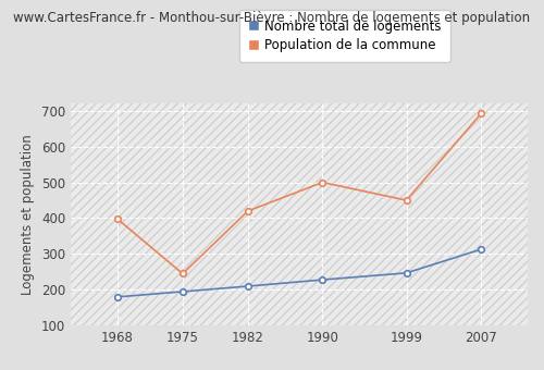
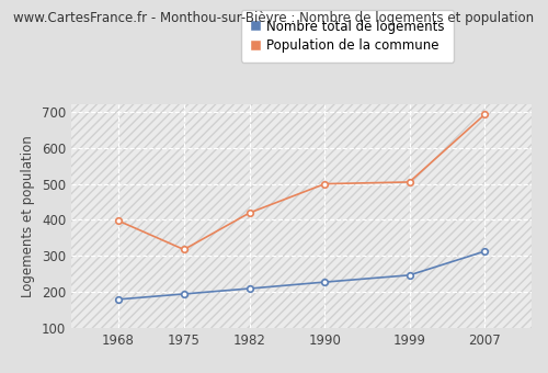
Population de la commune/1975: 245 -> 318
Population de la commune/1999: 450 -> 505
